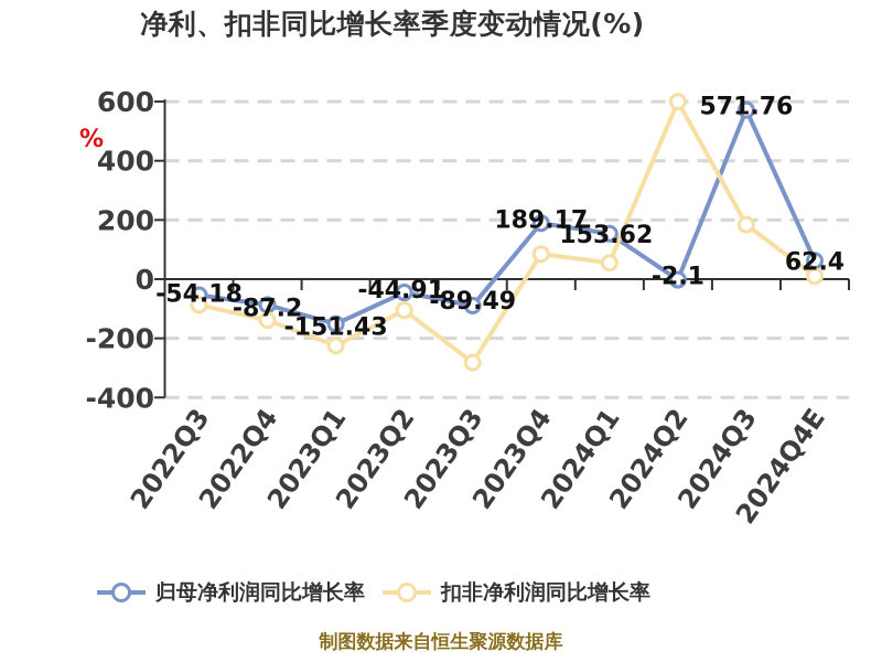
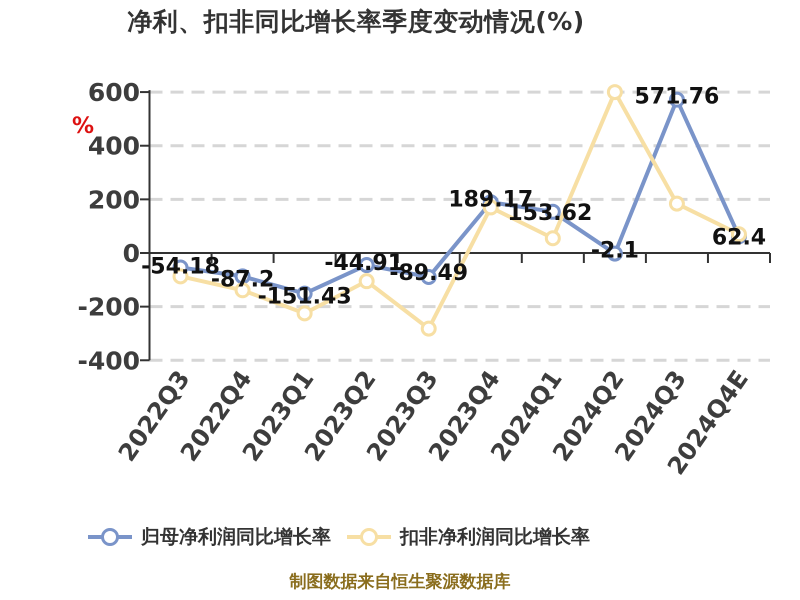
扣非净利润同比增长率/2023Q4: 80 -> 170
扣非净利润同比增长率/2024Q4E: 10 -> 70
